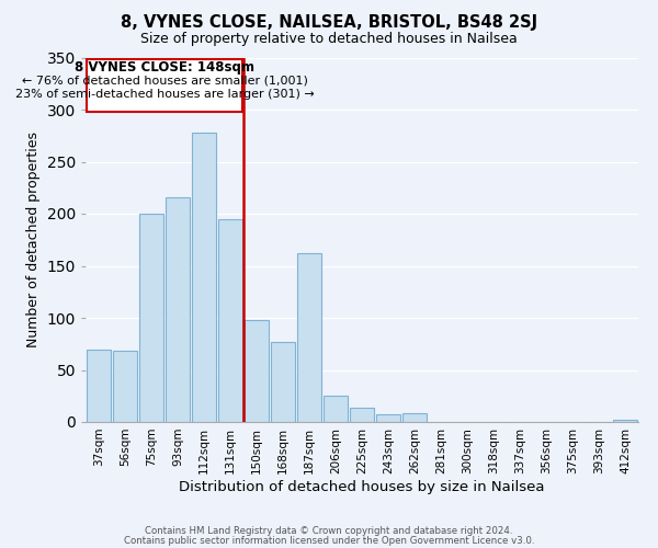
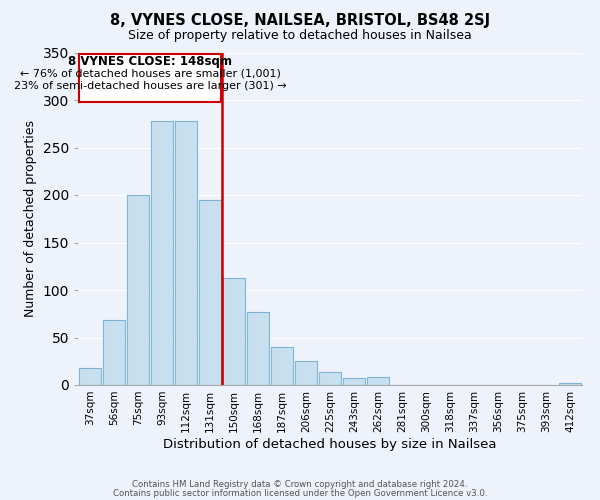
37sqm: 70 -> 18
93sqm: 216 -> 278
150sqm: 98 -> 113
187sqm: 162 -> 40
